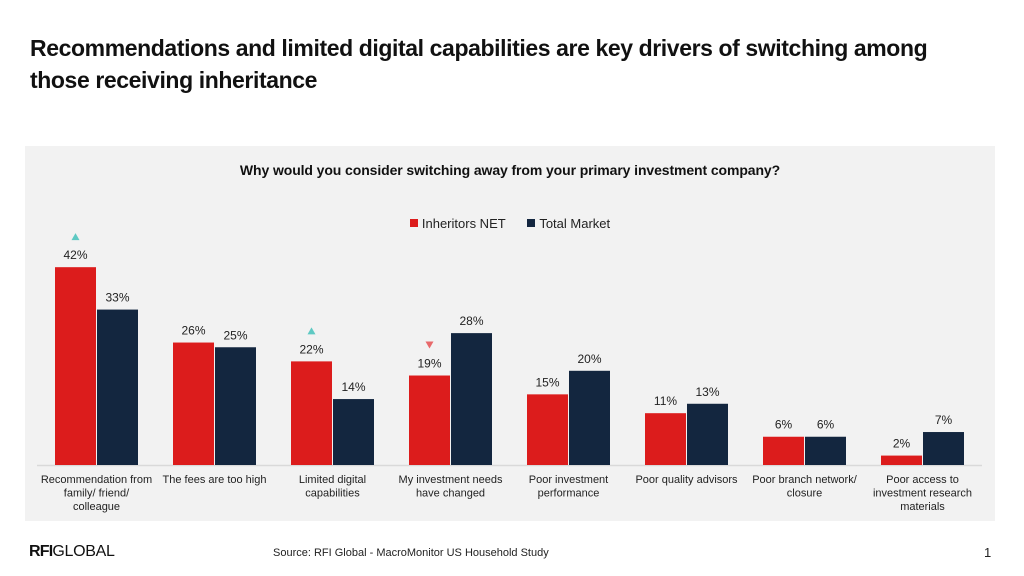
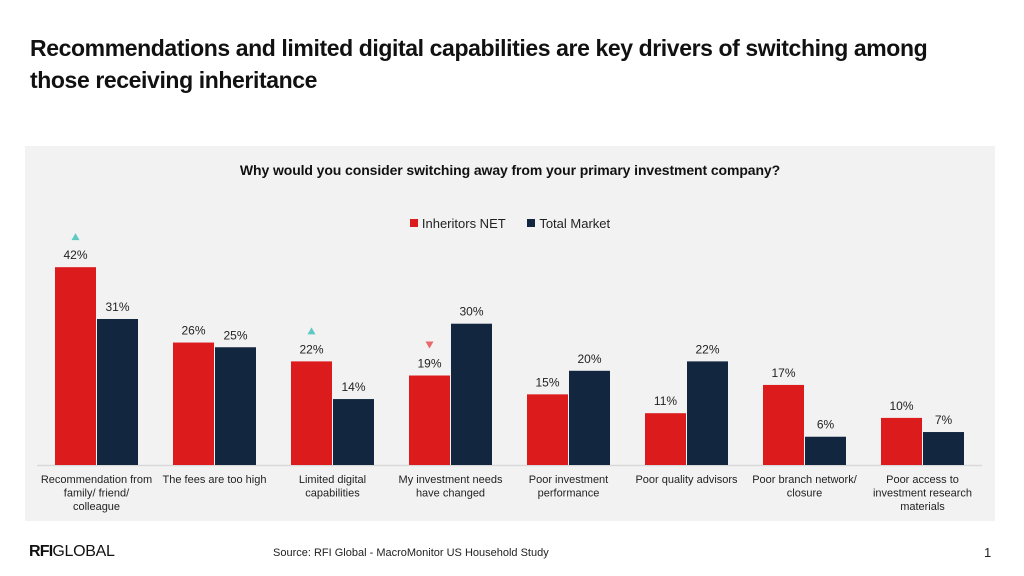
Total Market/Recommendation from family/ friend/ colleague: 33% -> 31%
Total Market/My investment needs have changed: 28% -> 30%
Total Market/Poor quality advisors: 13% -> 22%
Inheritors NET/Poor branch network/ closure: 6% -> 17%
Inheritors NET/Poor access to investment research materials: 2% -> 10%
